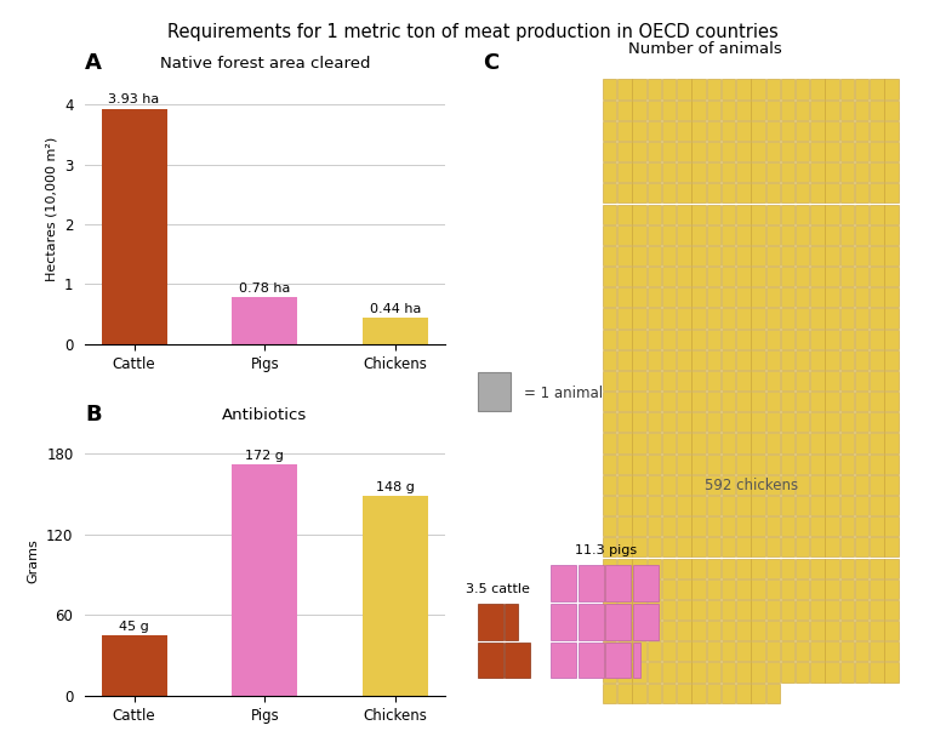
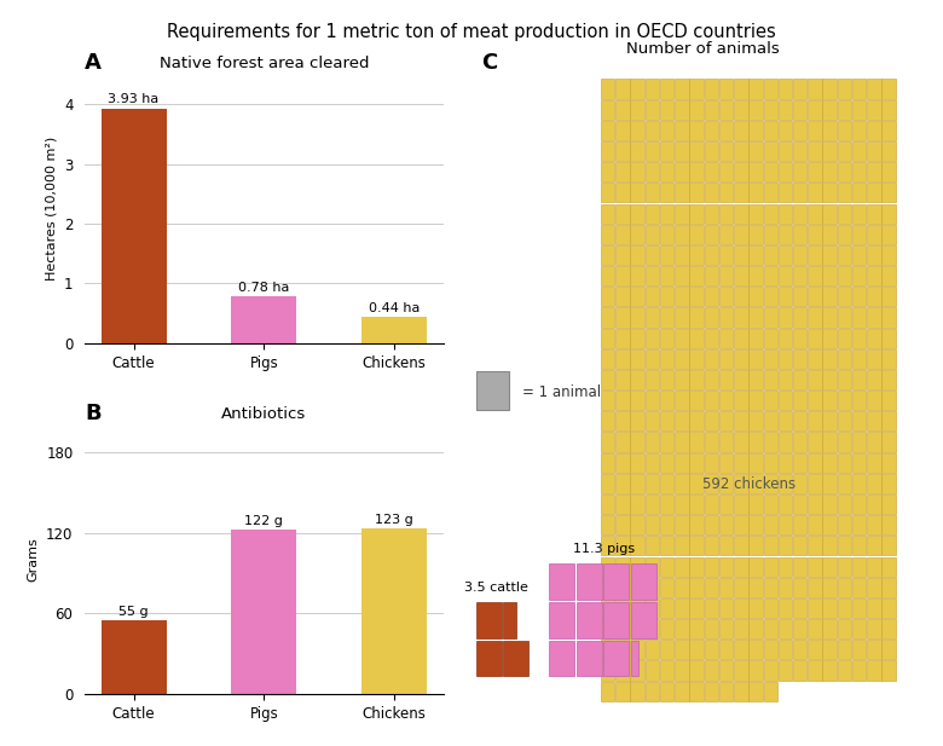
Antibiotics/Cattle: 45 -> 55
Antibiotics/Pigs: 172 -> 122
Antibiotics/Chickens: 148 -> 123
